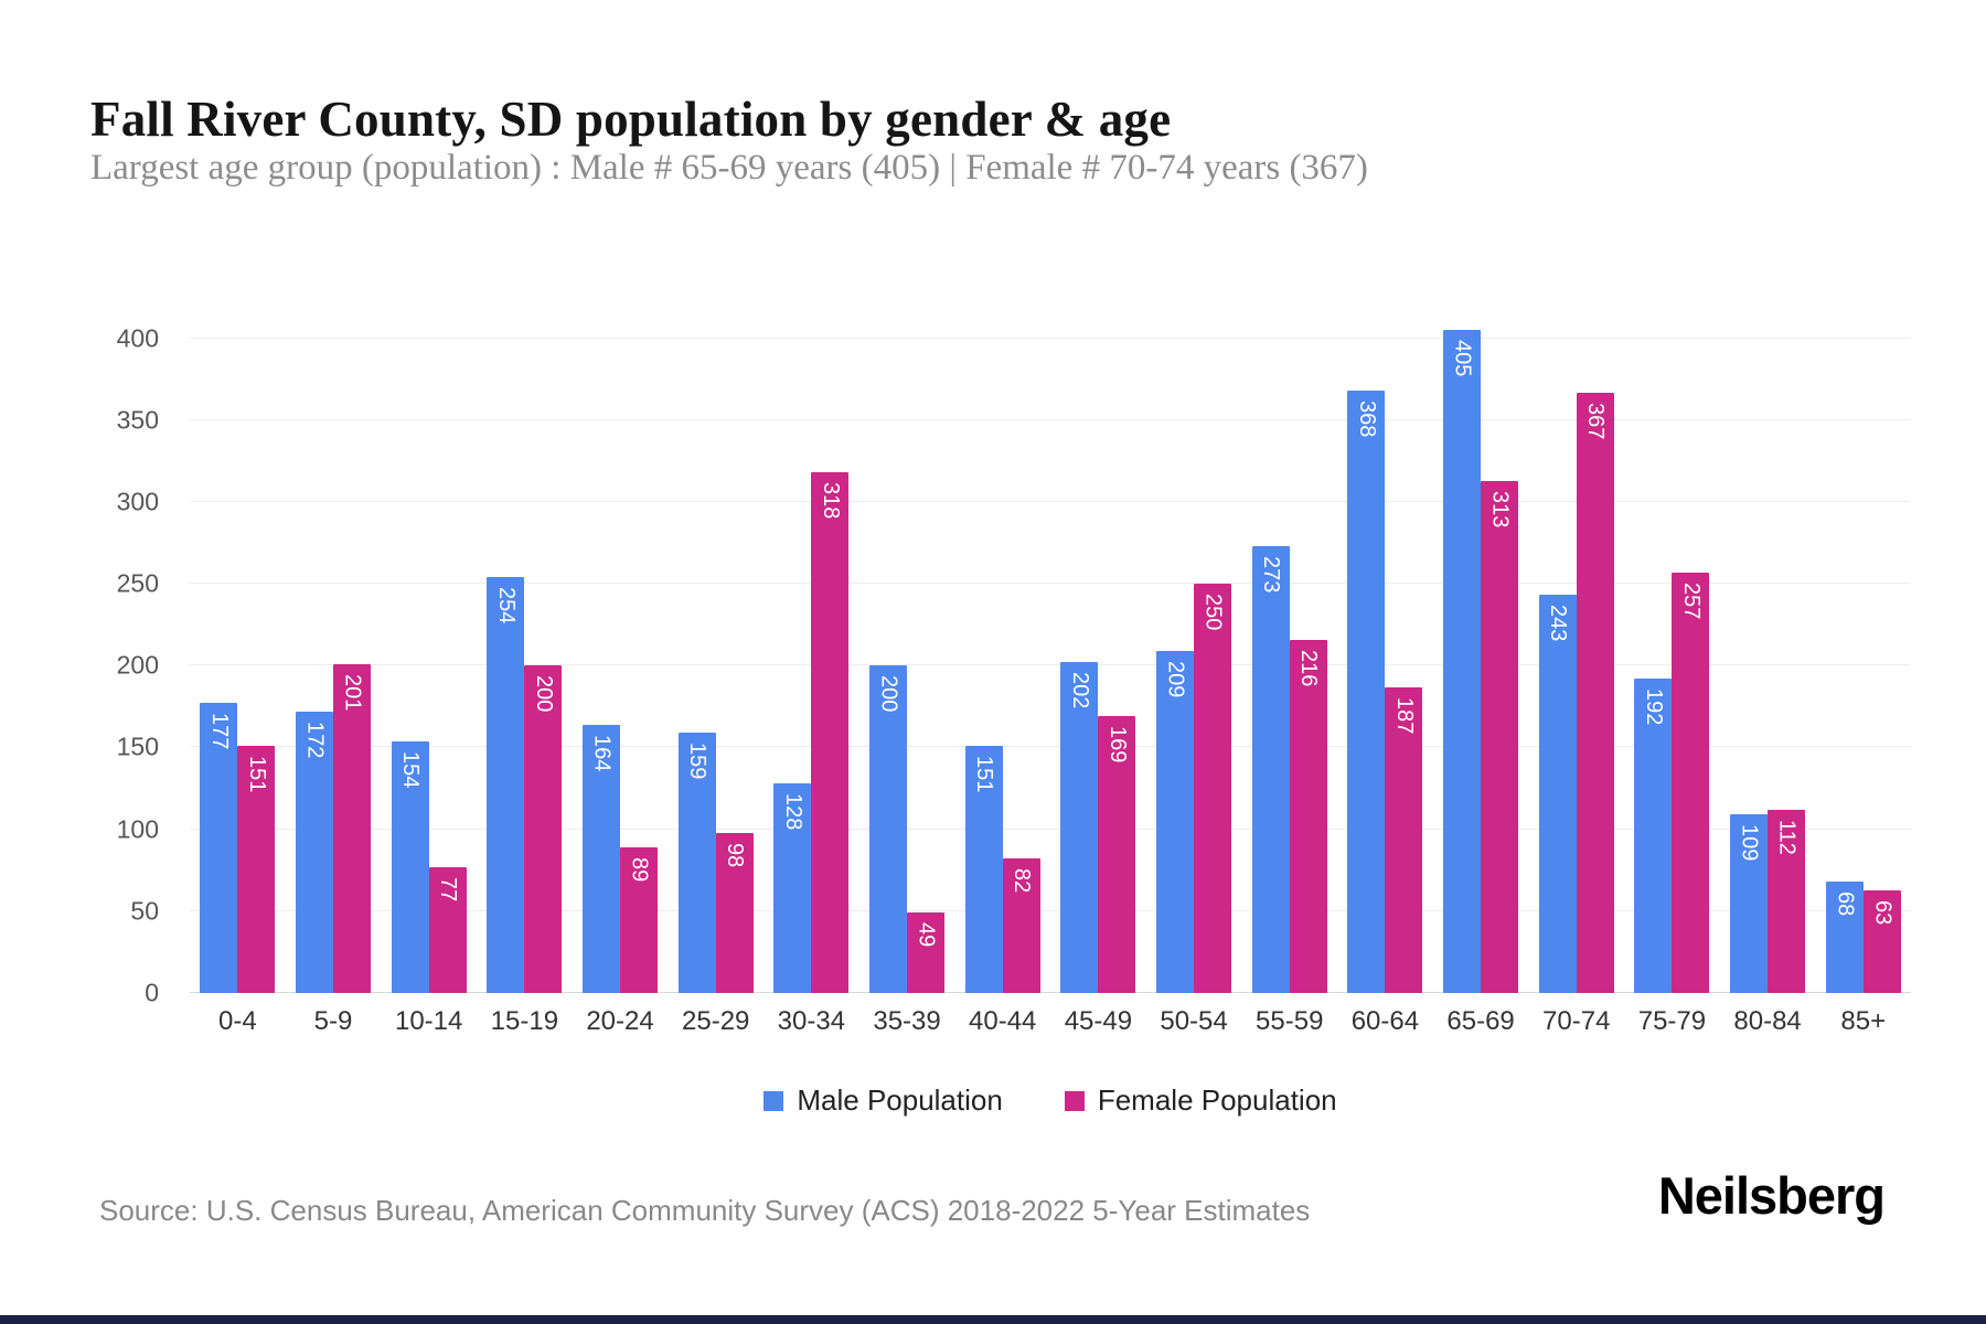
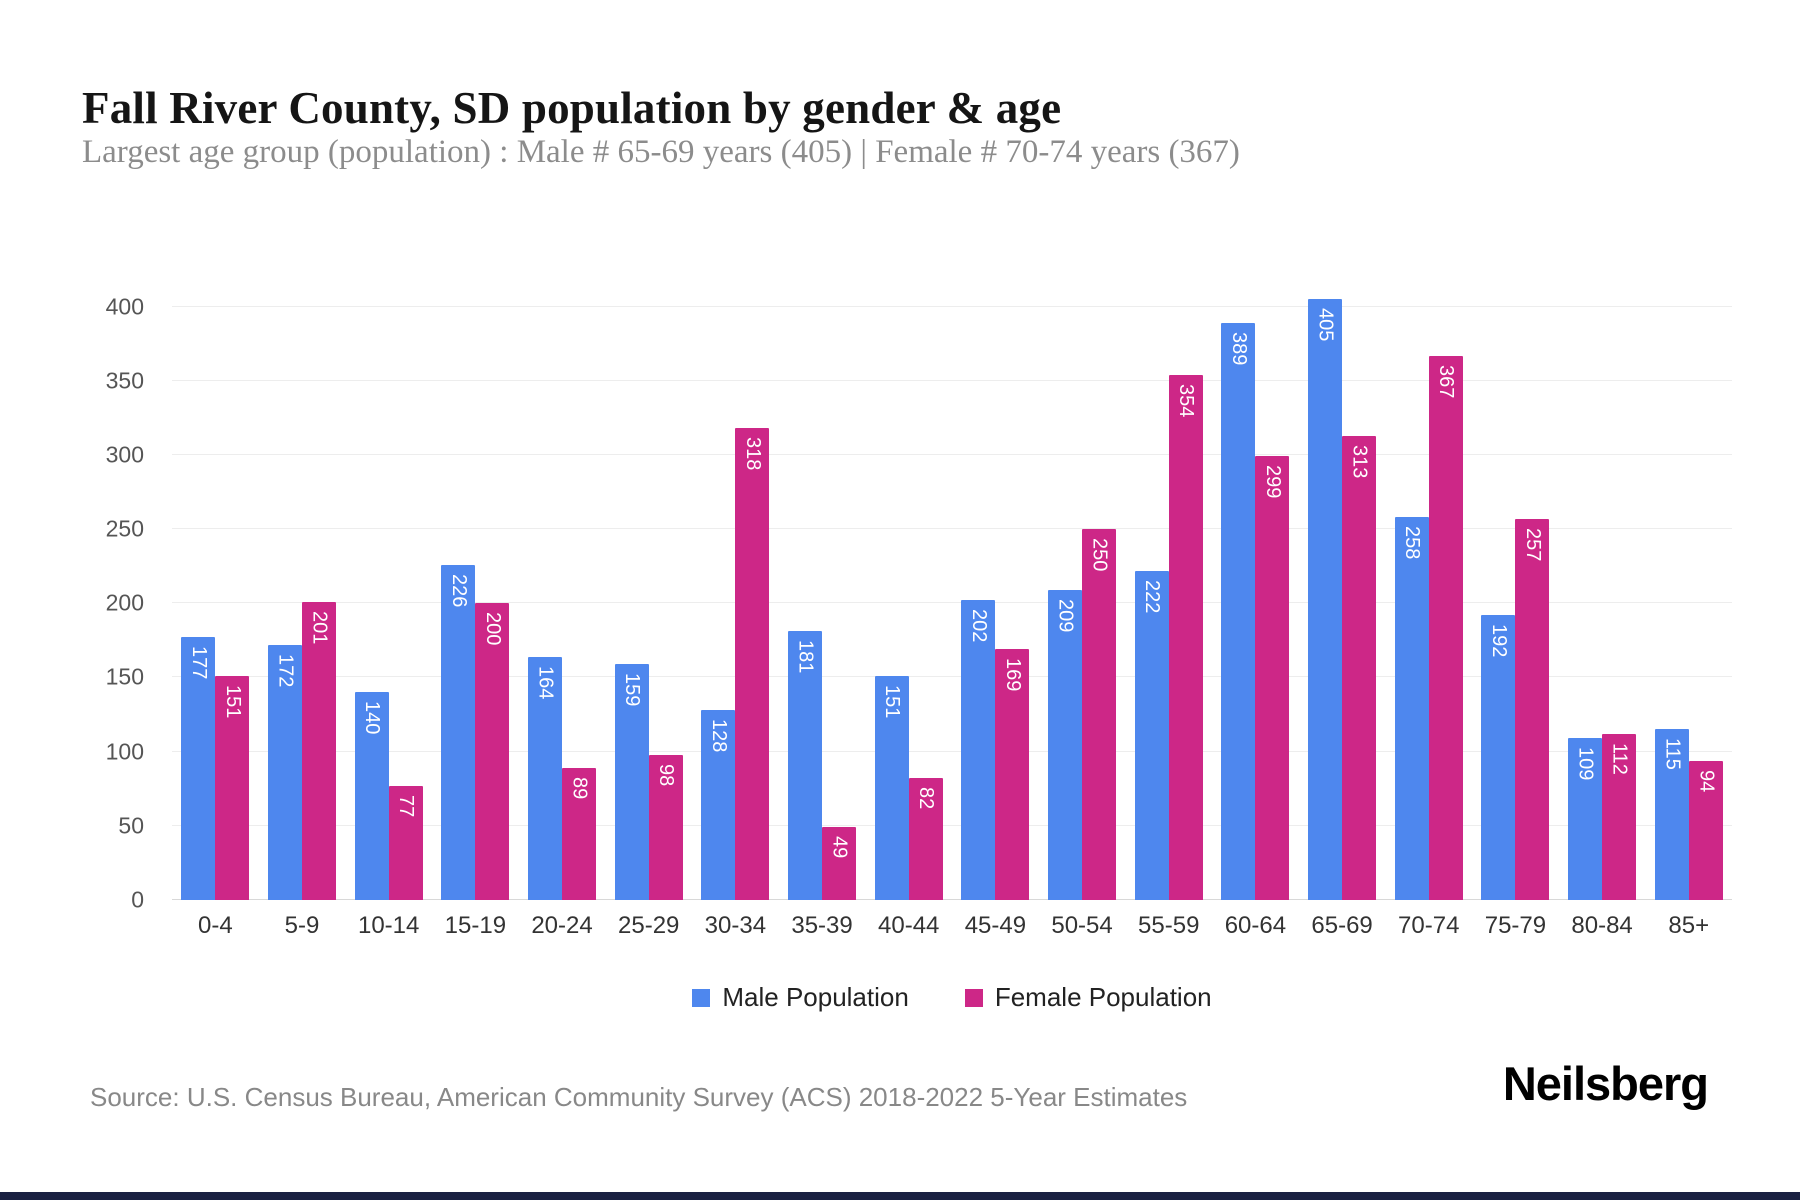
Male Population/10-14: 154 -> 140
Male Population/15-19: 254 -> 226
Male Population/35-39: 200 -> 181
Male Population/55-59: 273 -> 222
Female Population/55-59: 216 -> 354
Male Population/60-64: 368 -> 389
Female Population/60-64: 187 -> 299
Male Population/70-74: 243 -> 258
Male Population/85+: 68 -> 115
Female Population/85+: 63 -> 94
